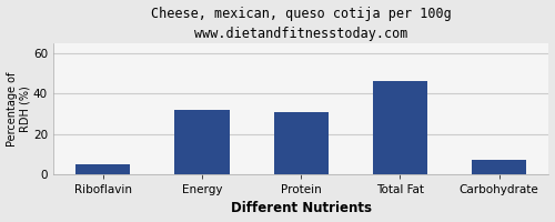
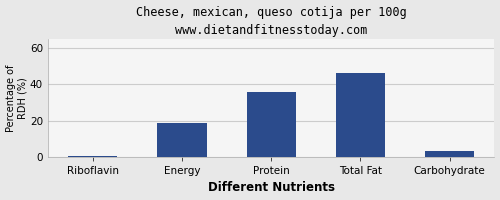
Riboflavin: 5 -> 0
Energy: 32 -> 18
Protein: 31 -> 36
Carbohydrate: 7 -> 4
